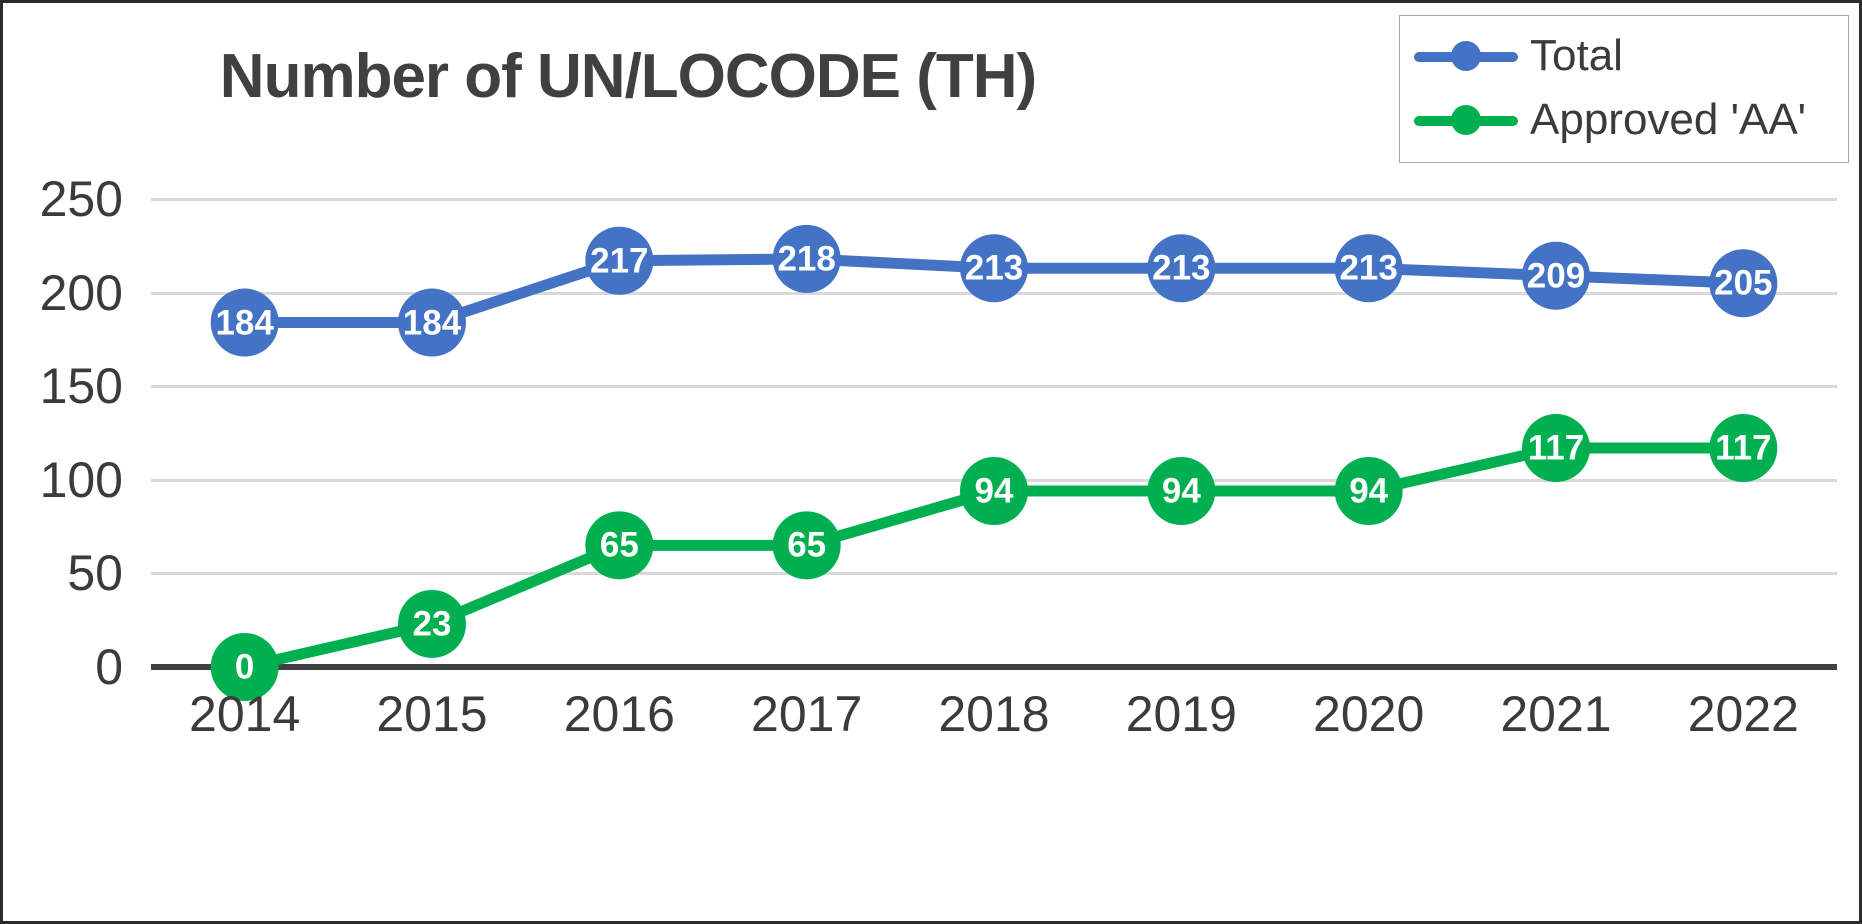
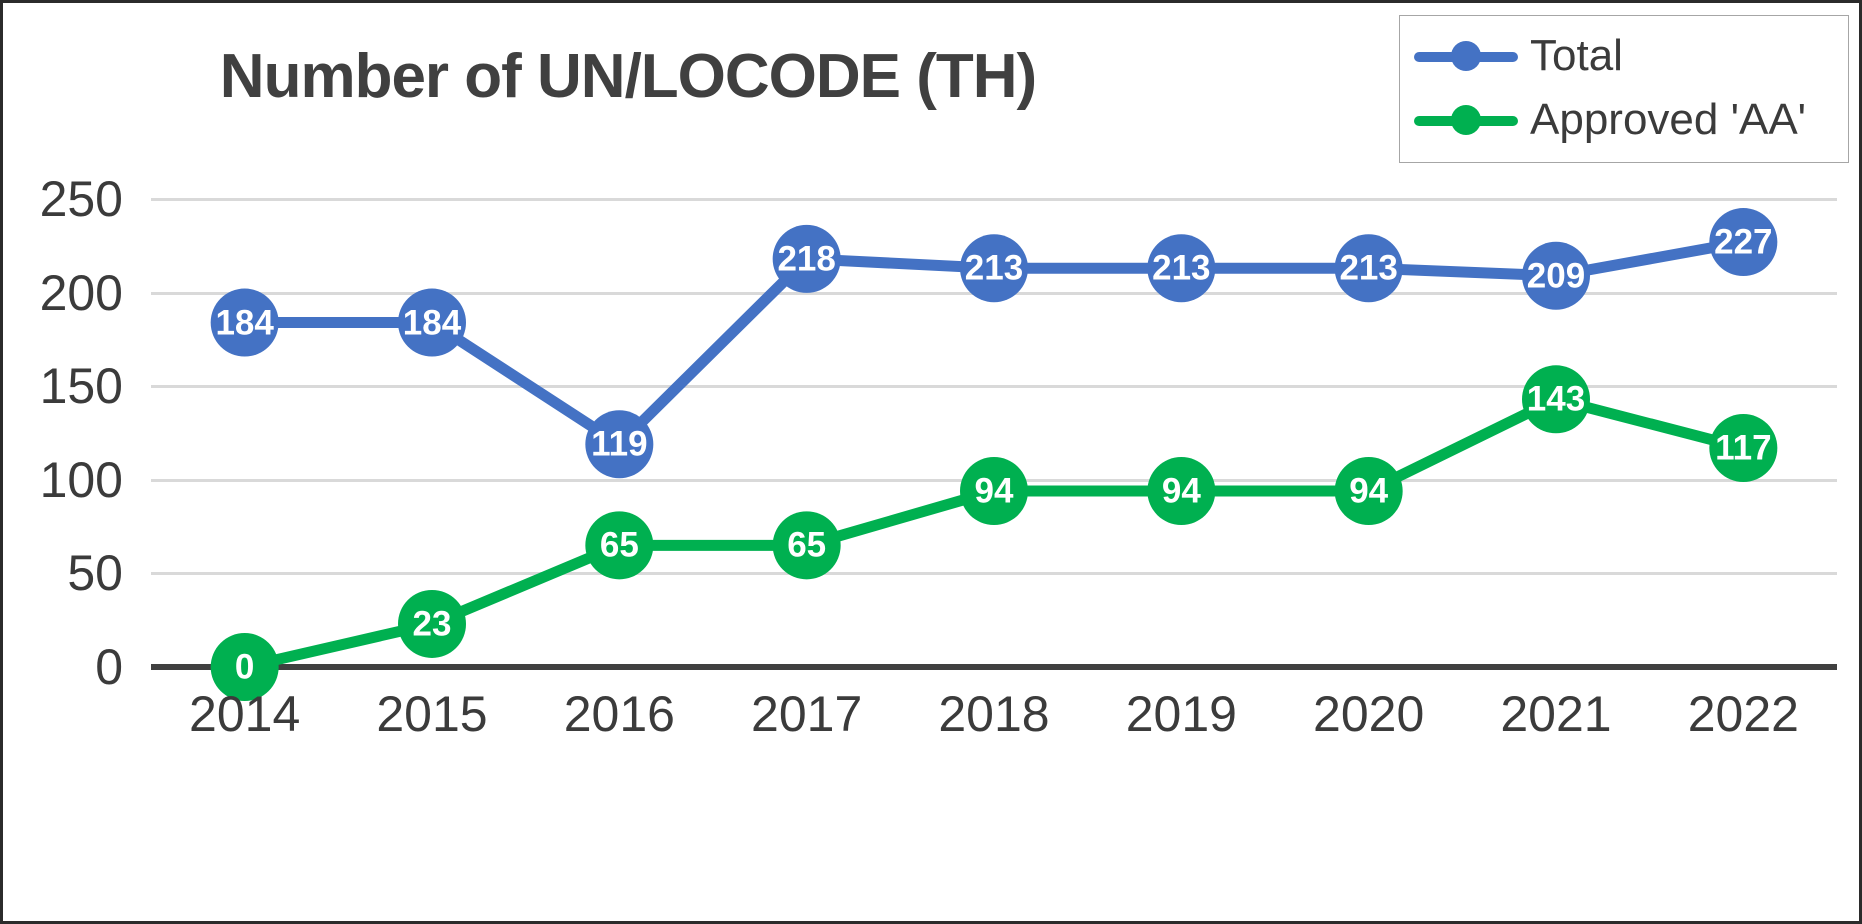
Total/2016: 217 -> 119
Approved 'AA'/2021: 117 -> 143
Total/2022: 205 -> 227
